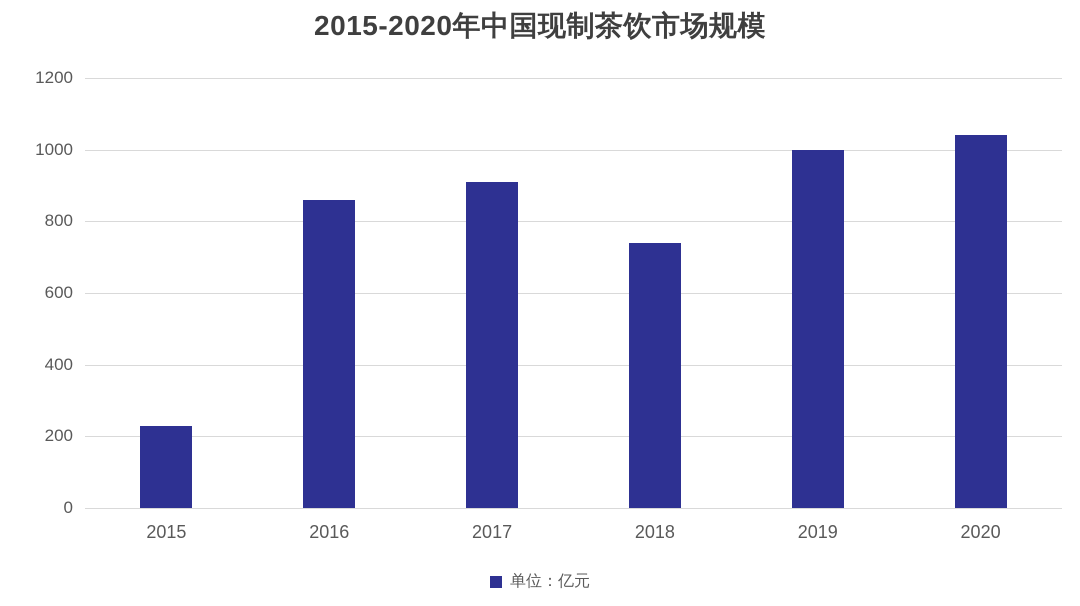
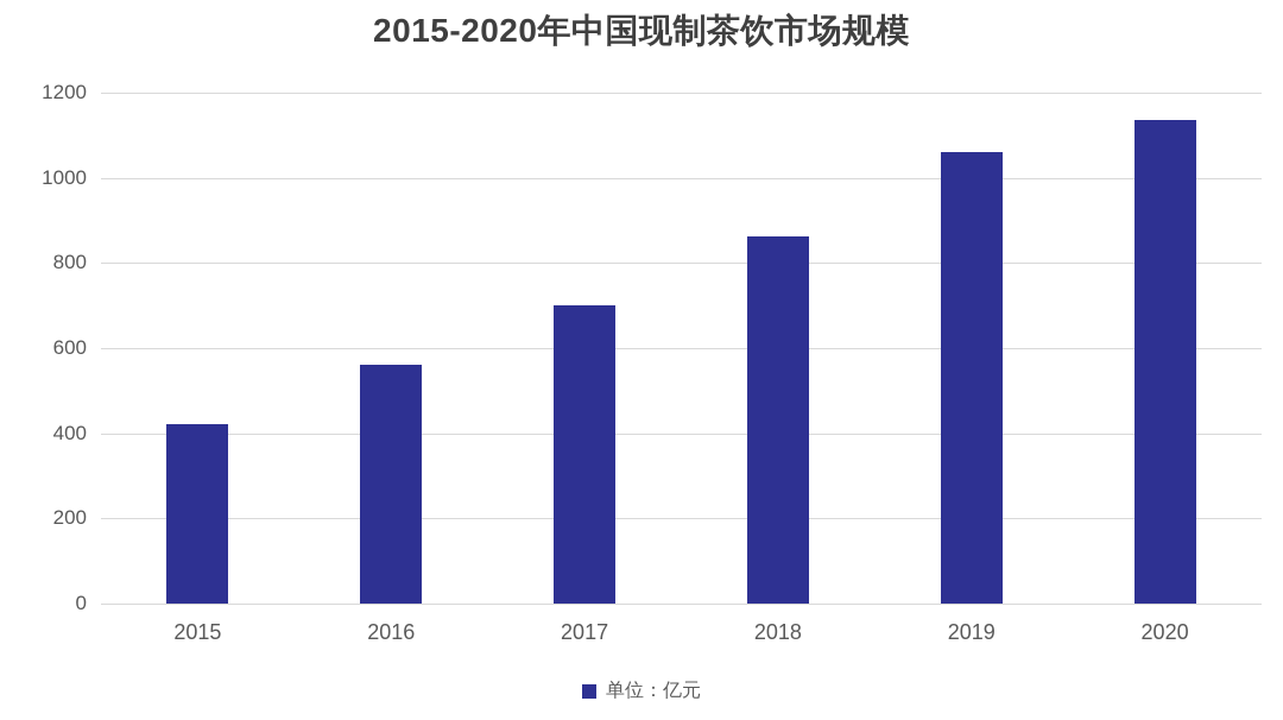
2015: 230 -> 420
2016: 860 -> 560
2017: 910 -> 700
2018: 740 -> 860
2019: 1000 -> 1060
2020: 1040 -> 1140
